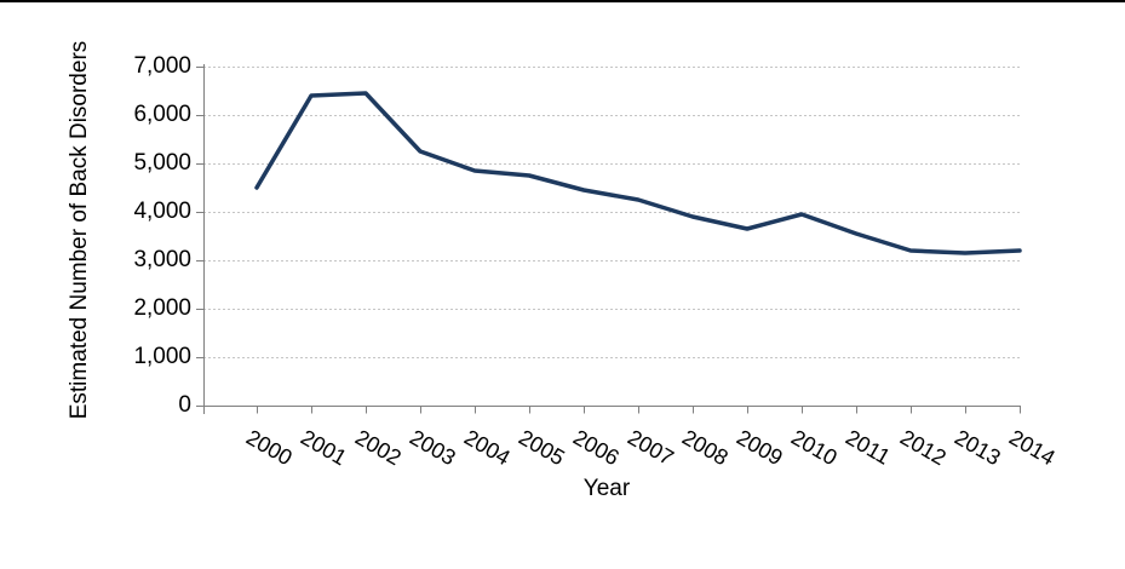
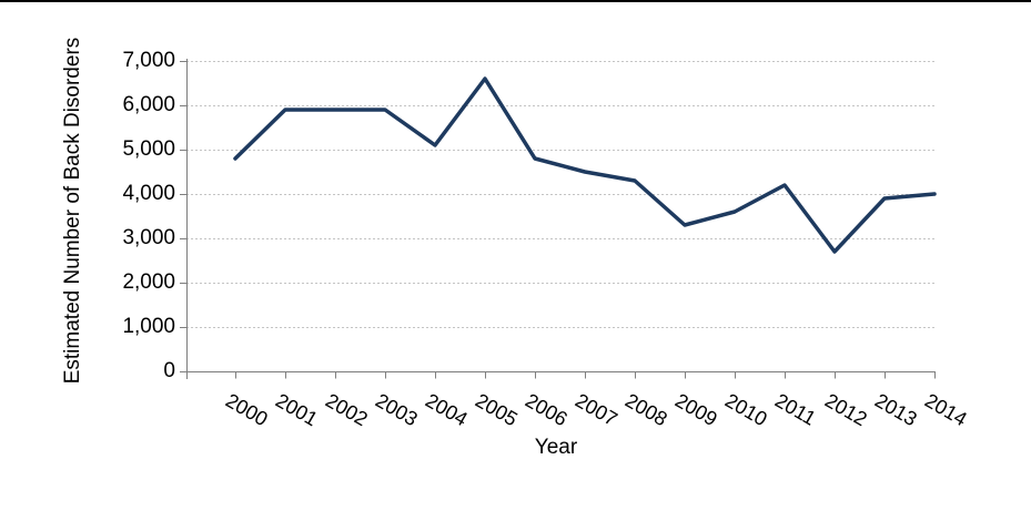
2000: 4500 -> 4800
2001: 6400 -> 5900
2002: 6400 -> 5900
2003: 5200 -> 5900
2004: 4800 -> 5100
2005: 4800 -> 6600
2006: 4400 -> 4800
2007: 4200 -> 4500
2008: 3900 -> 4300
2009: 3600 -> 3300
2010: 4000 -> 3600
2011: 3600 -> 4200
2012: 3200 -> 2700
2013: 3200 -> 3900
2014: 3200 -> 4000
